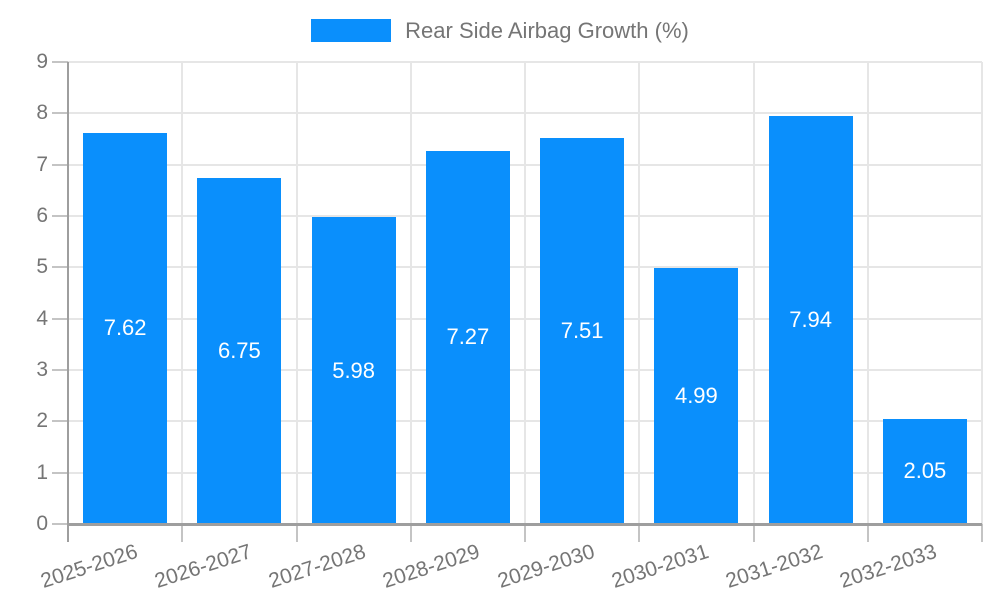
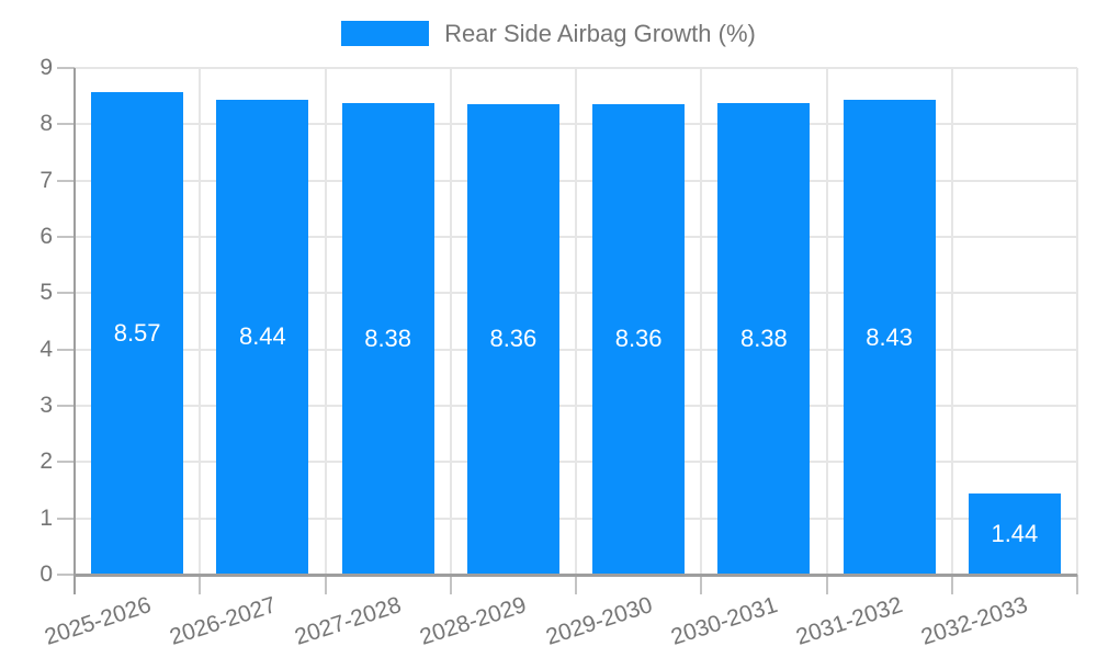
2025-2026: 7.62 -> 8.57
2026-2027: 6.75 -> 8.44
2027-2028: 5.98 -> 8.38
2028-2029: 7.27 -> 8.36
2029-2030: 7.51 -> 8.36
2030-2031: 4.99 -> 8.38
2031-2032: 7.94 -> 8.43
2032-2033: 2.05 -> 1.44
